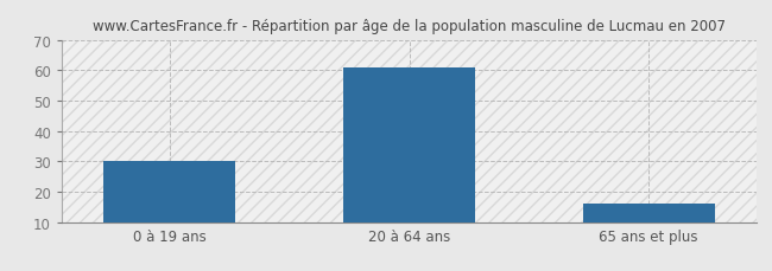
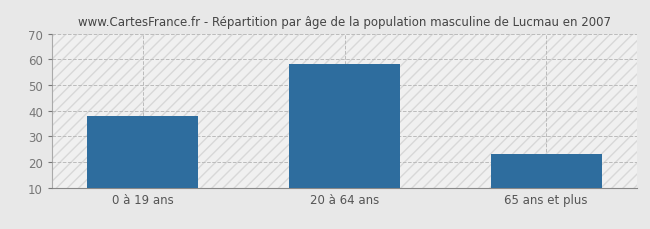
0 à 19 ans: 30 -> 38
20 à 64 ans: 61 -> 58
65 ans et plus: 16 -> 23
